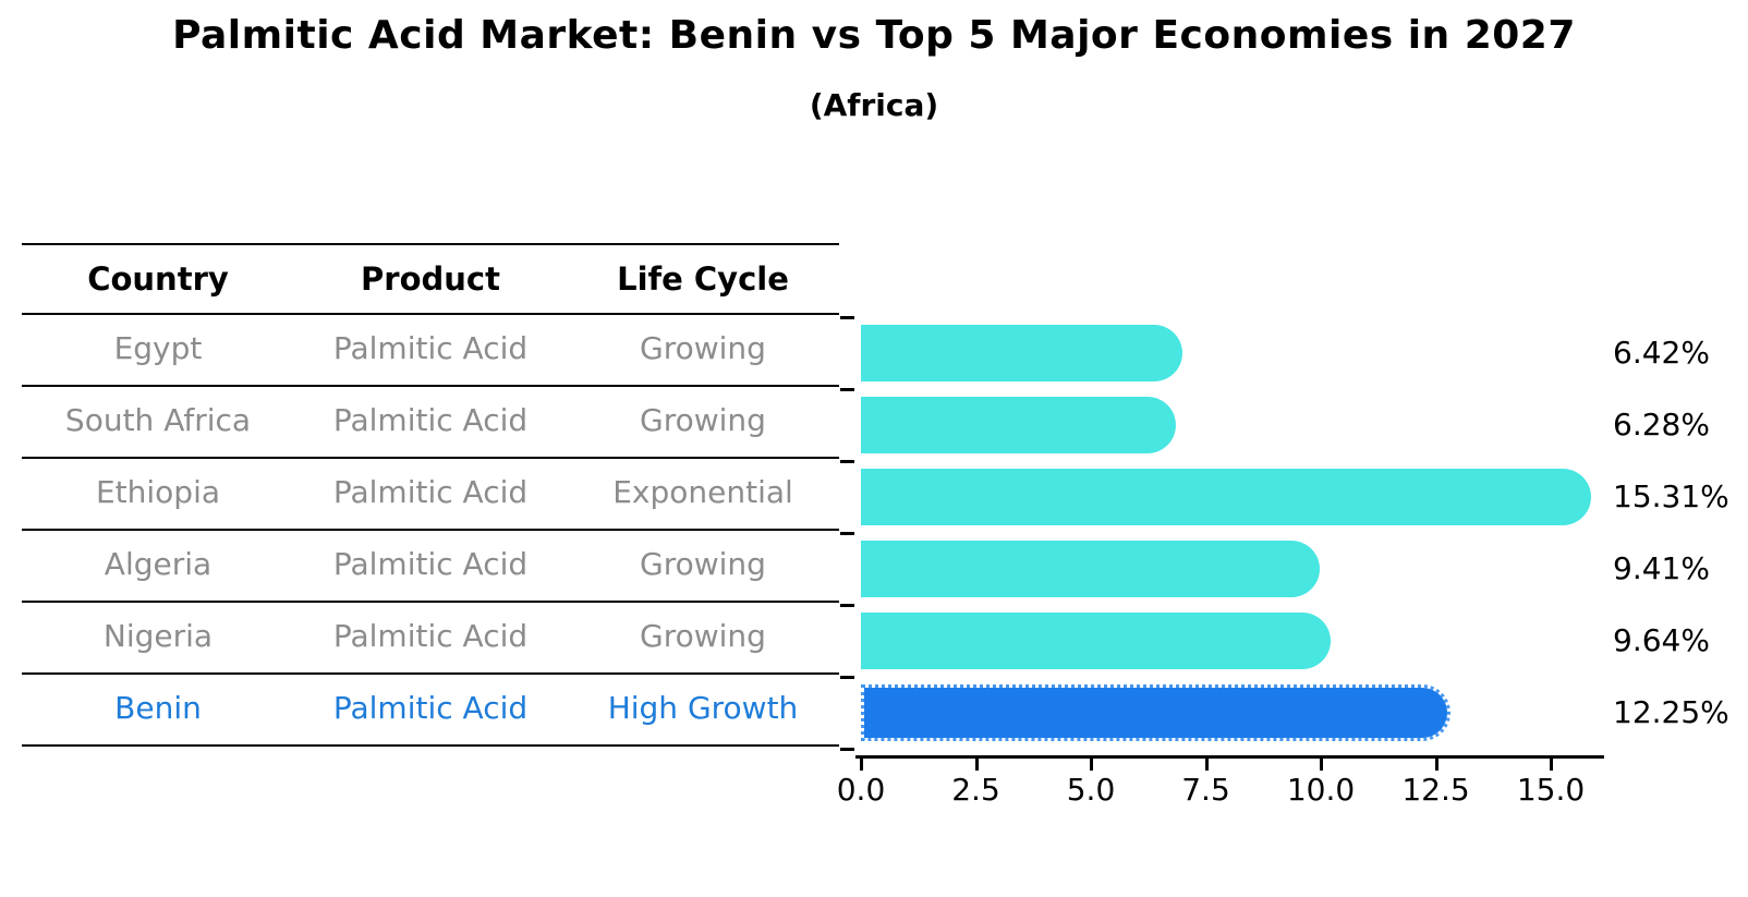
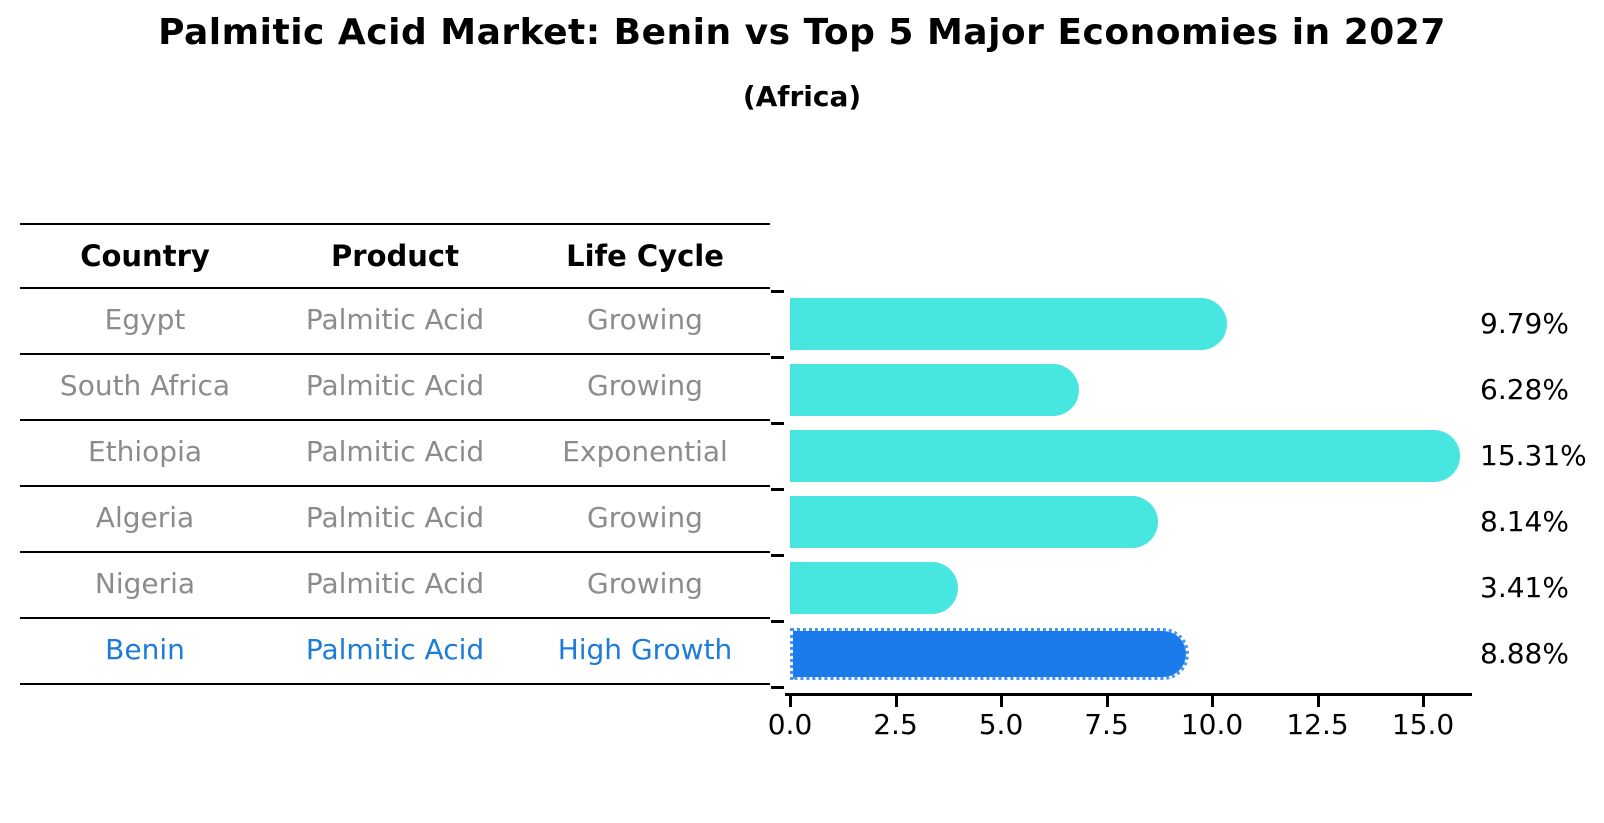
Egypt: 6.42% -> 9.79%
Algeria: 9.41% -> 8.14%
Nigeria: 9.64% -> 3.41%
Benin: 12.25% -> 8.88%
